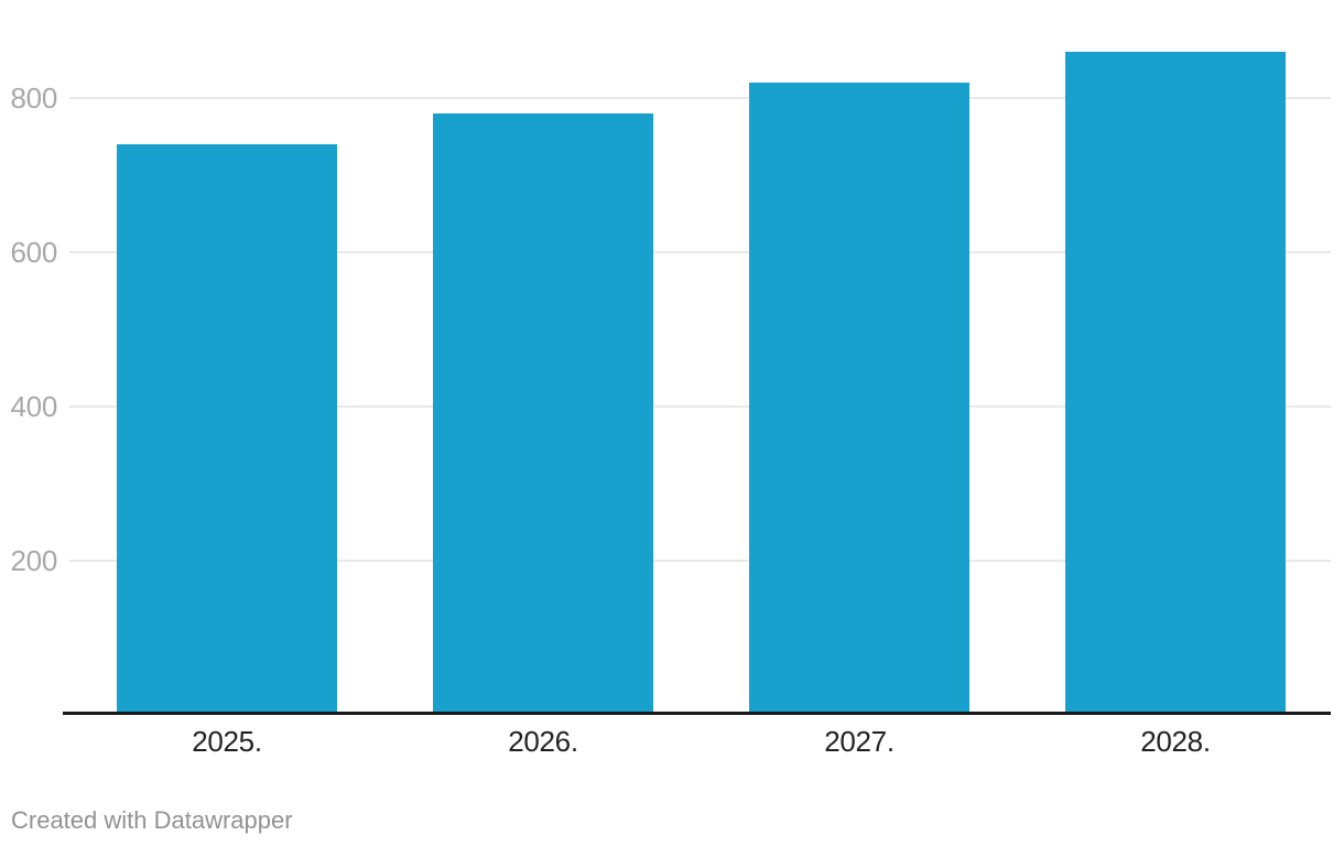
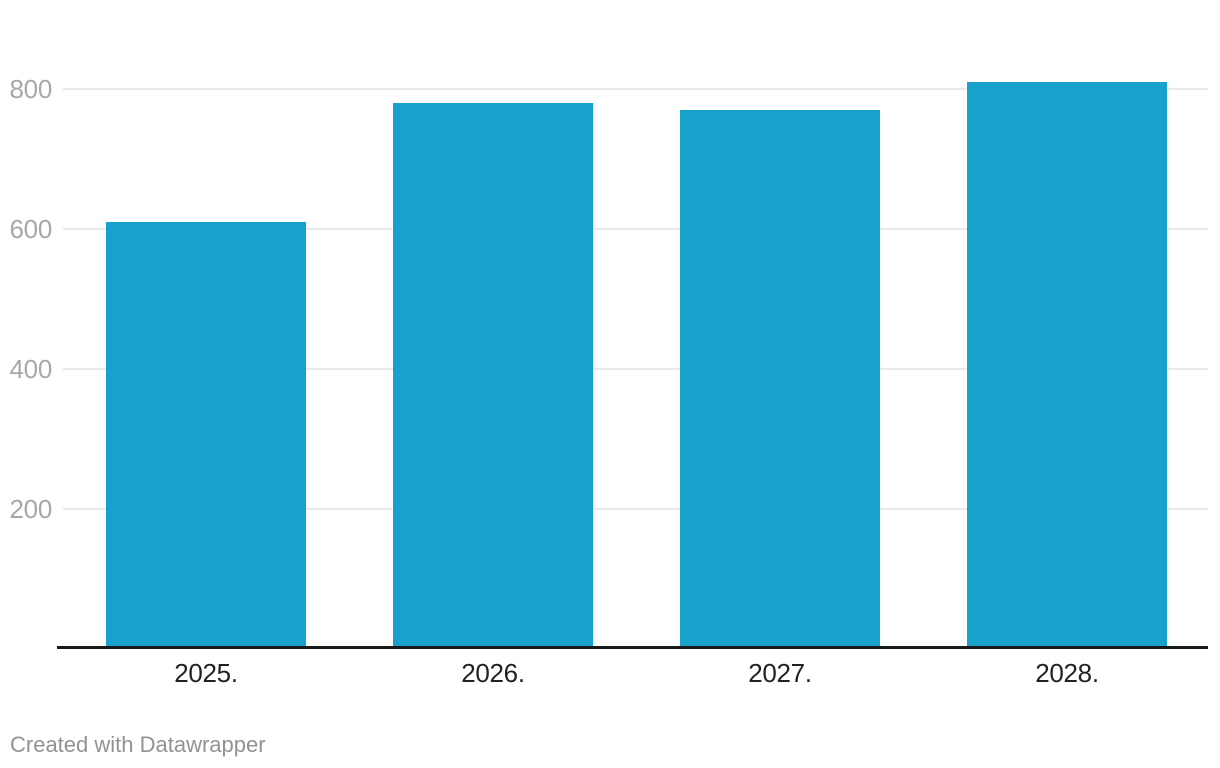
2025.: 740 -> 610
2027.: 820 -> 770
2028.: 860 -> 810
